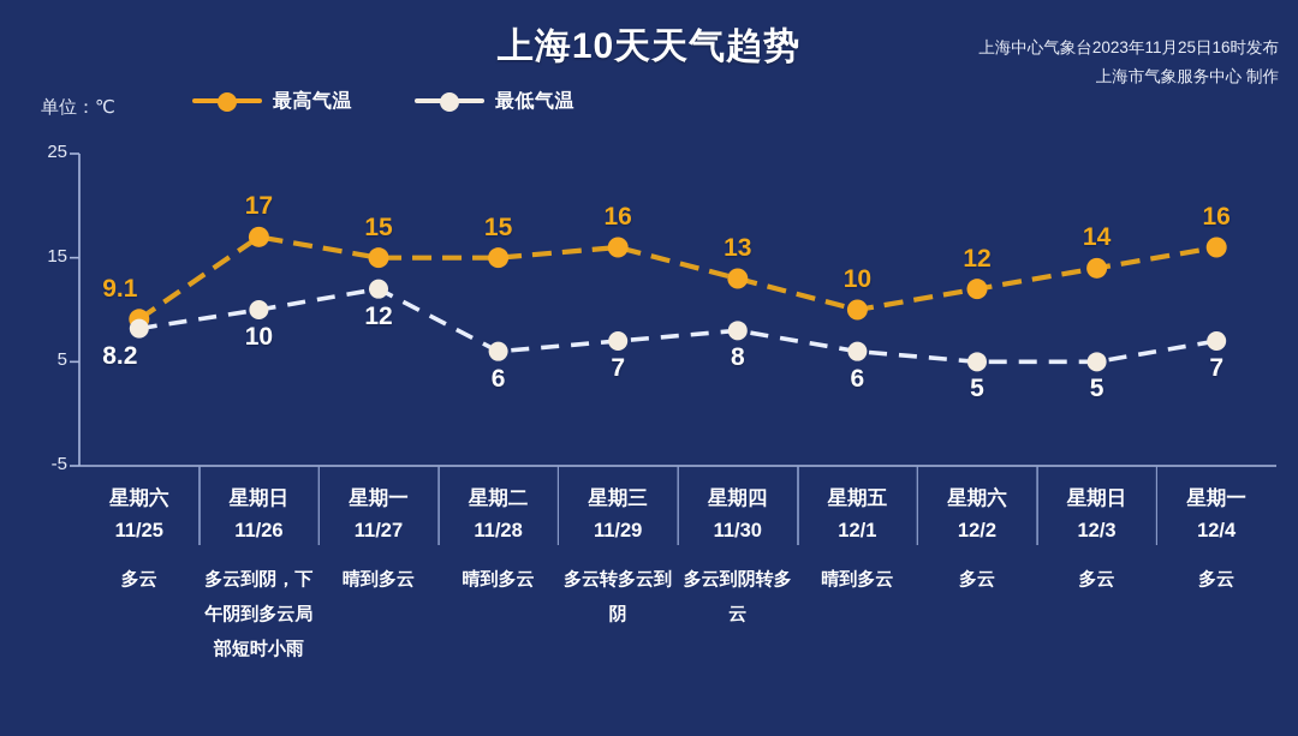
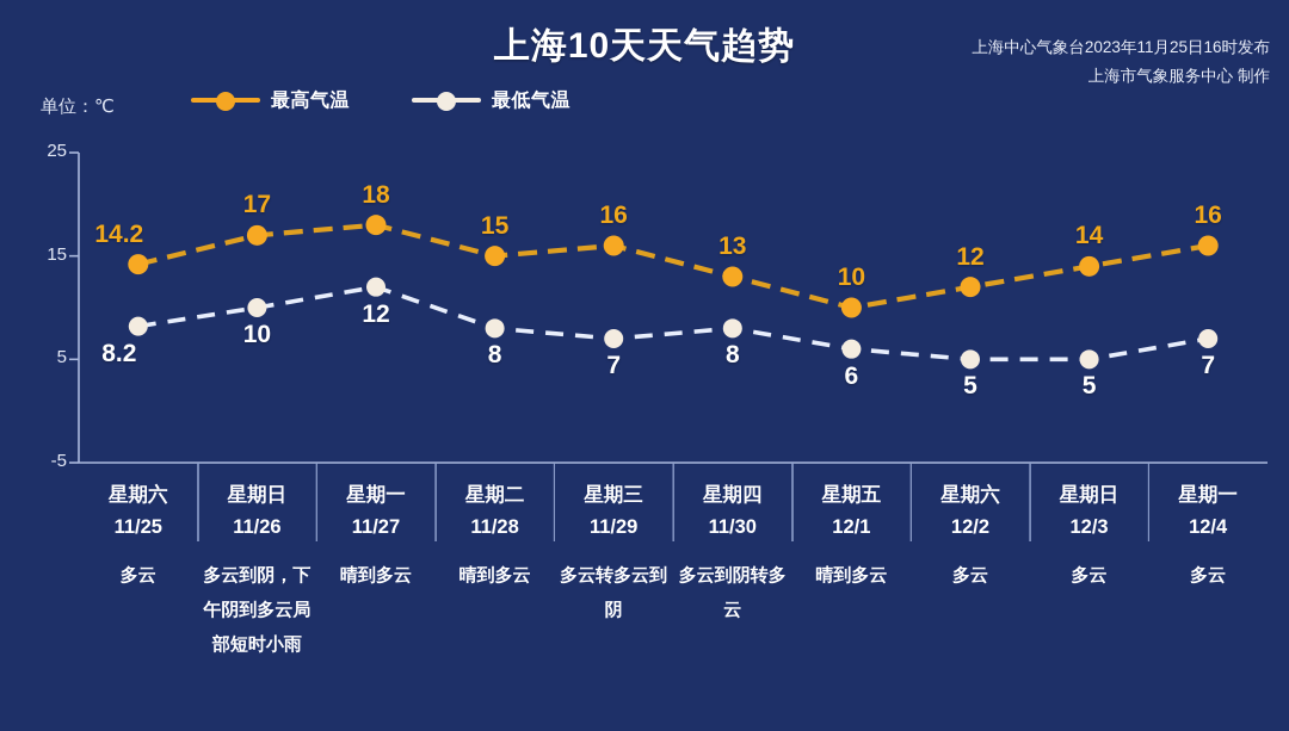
最高气温/11/25: 9.1 -> 14.2
最高气温/11/27: 15 -> 18
最低气温/11/28: 6 -> 8
